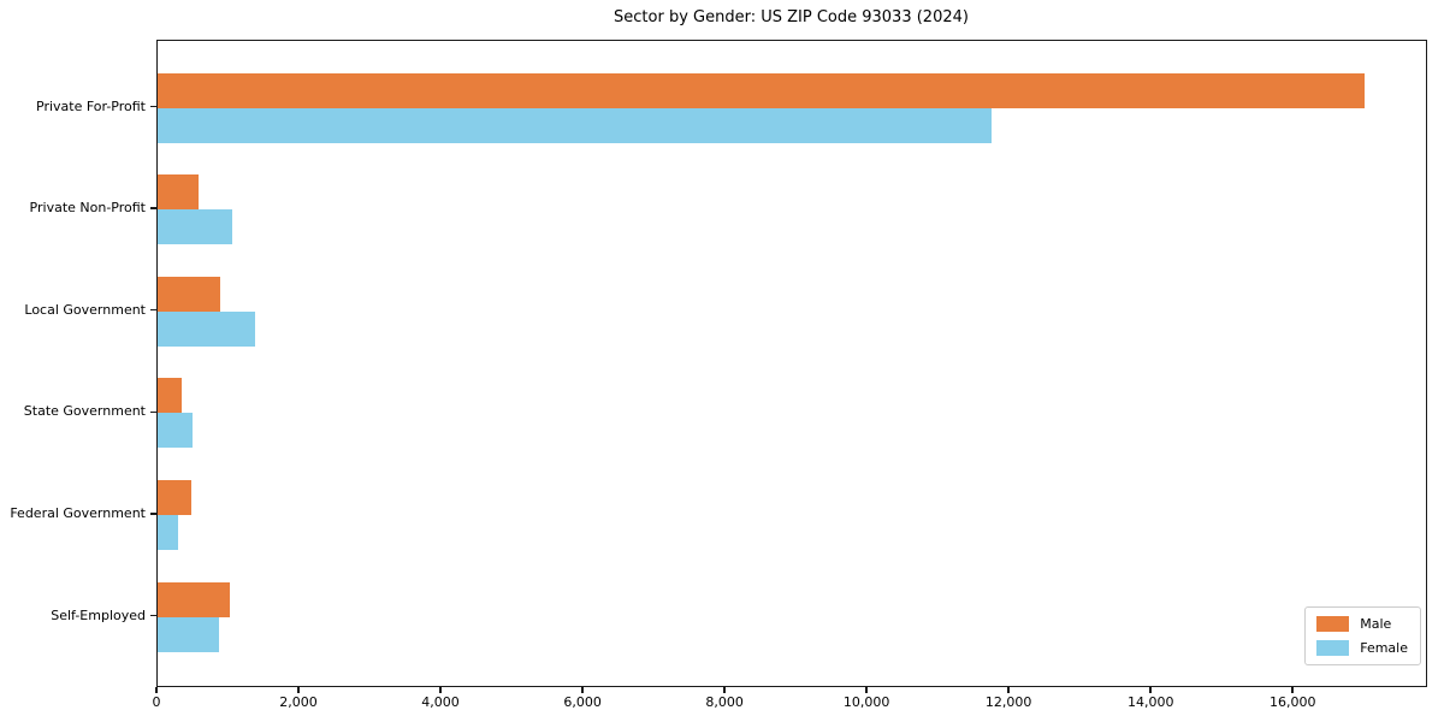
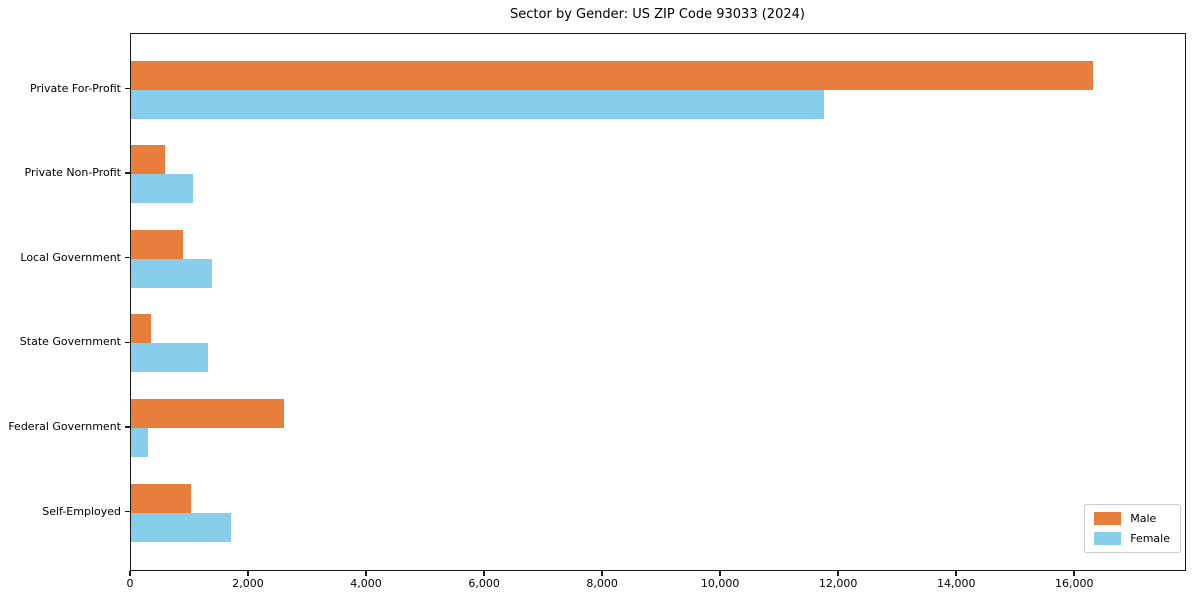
Male/Private For-Profit: 17000 -> 16300
Female/State Government: 500 -> 1300
Male/Federal Government: 500 -> 2600
Female/Self-Employed: 900 -> 1700
